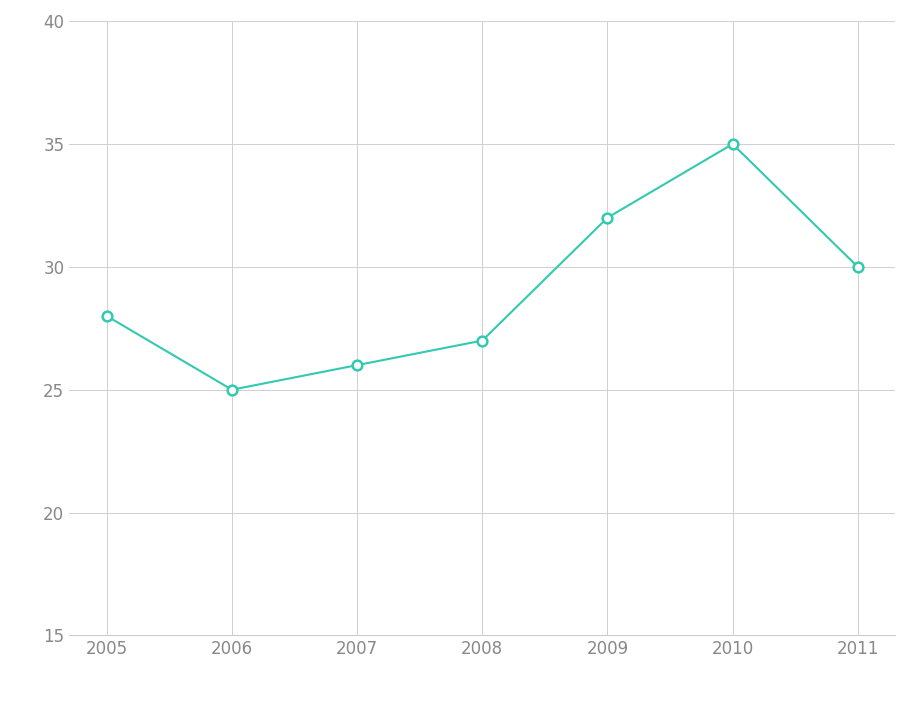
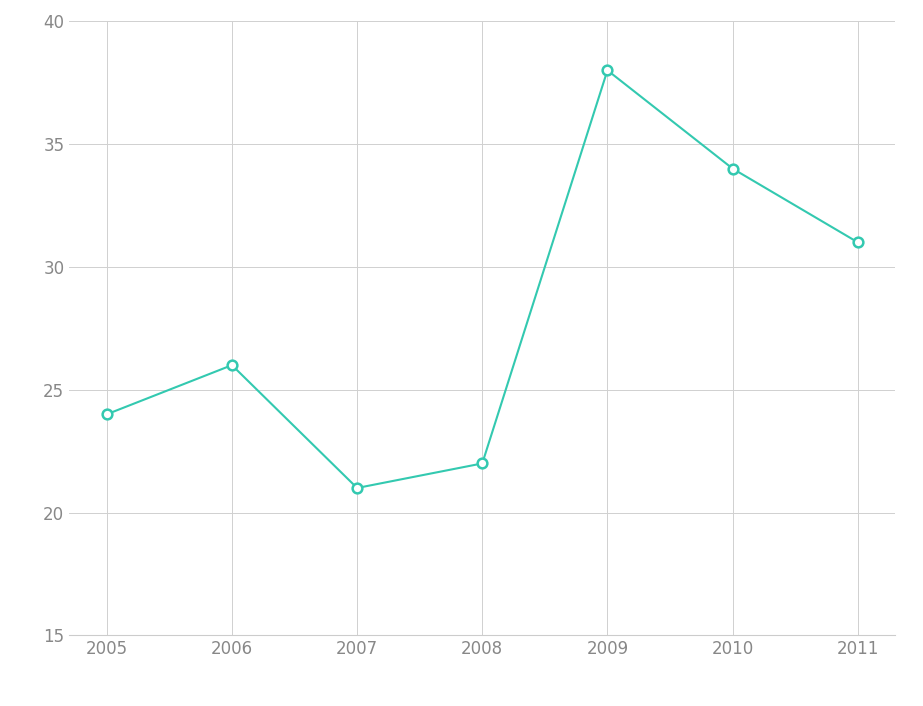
2005: 28 -> 24
2006: 25 -> 26
2007: 26 -> 21
2008: 27 -> 22
2009: 32 -> 38
2010: 35 -> 34
2011: 30 -> 31
